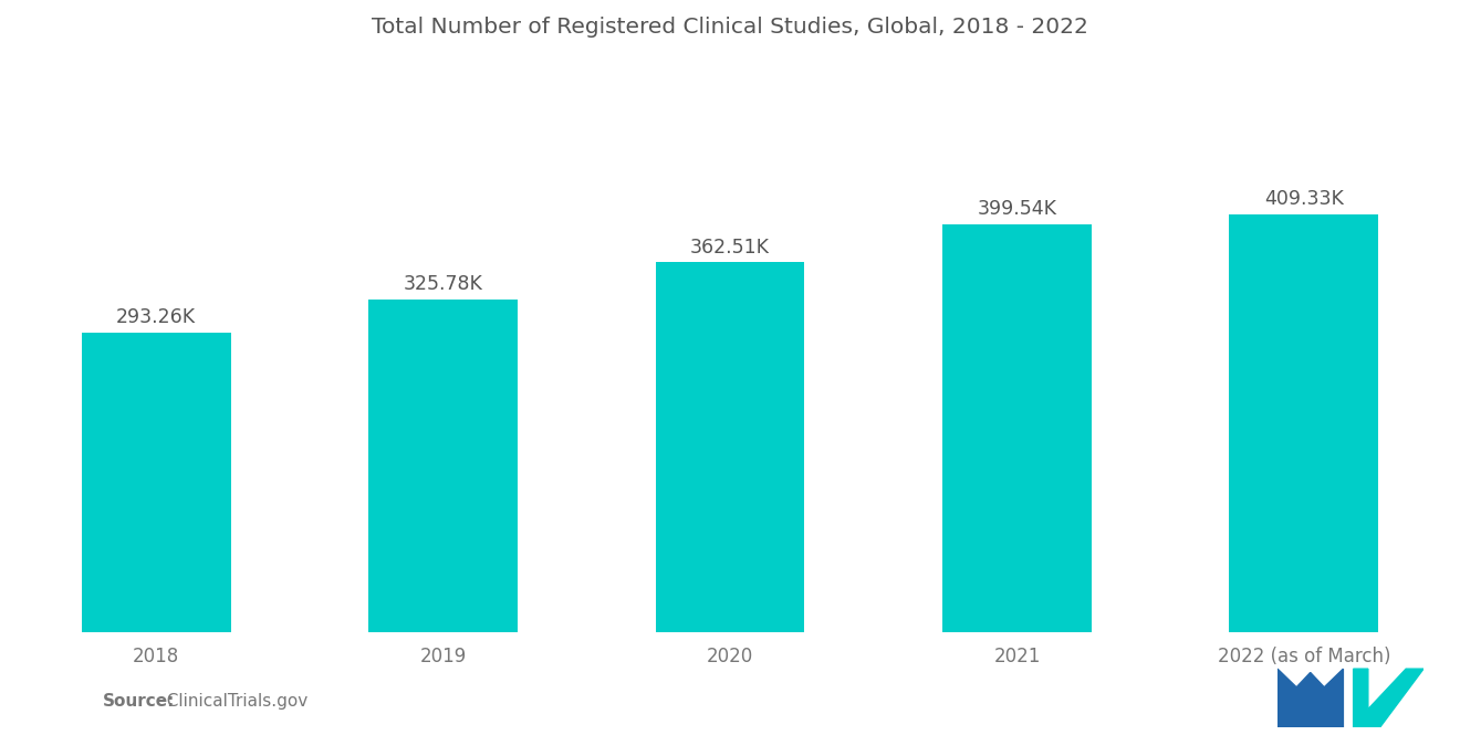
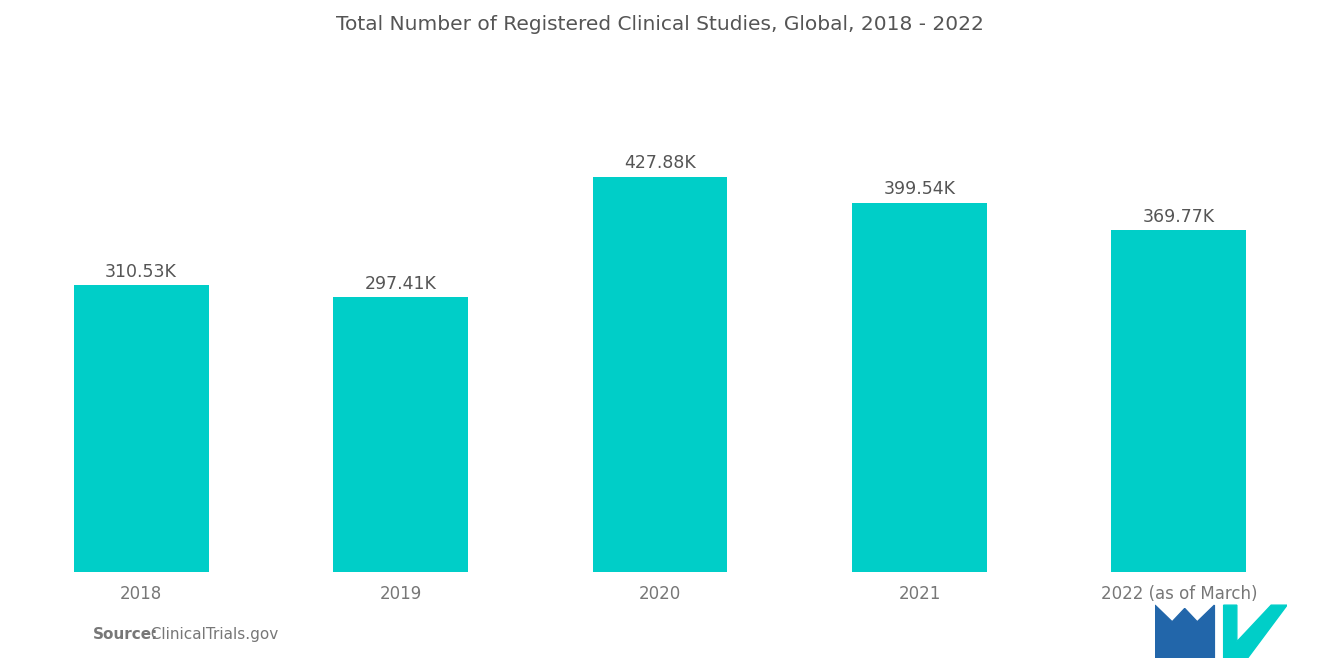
2018: 293.26K -> 310.53K
2019: 325.78K -> 297.41K
2020: 362.51K -> 427.88K
2022 (as of March): 409.33K -> 369.77K
